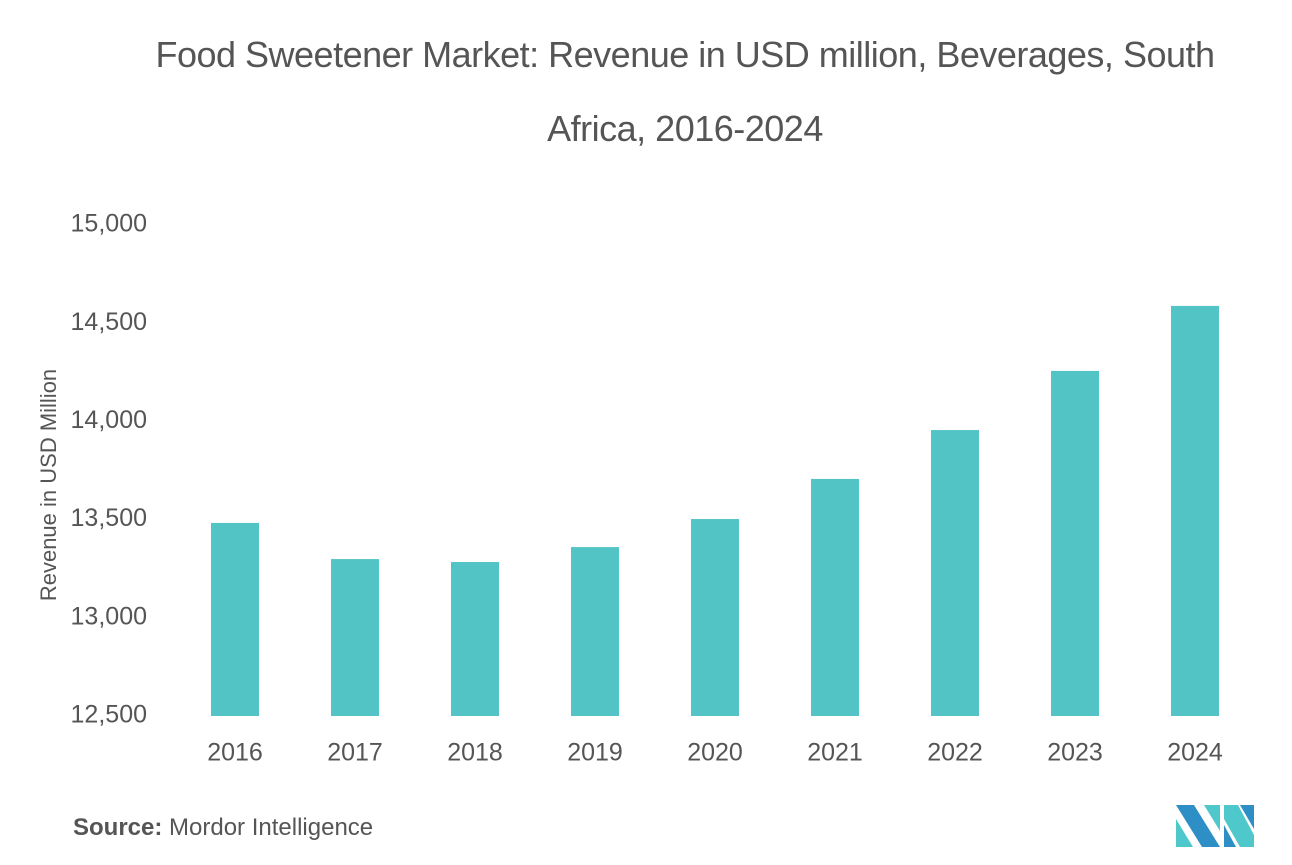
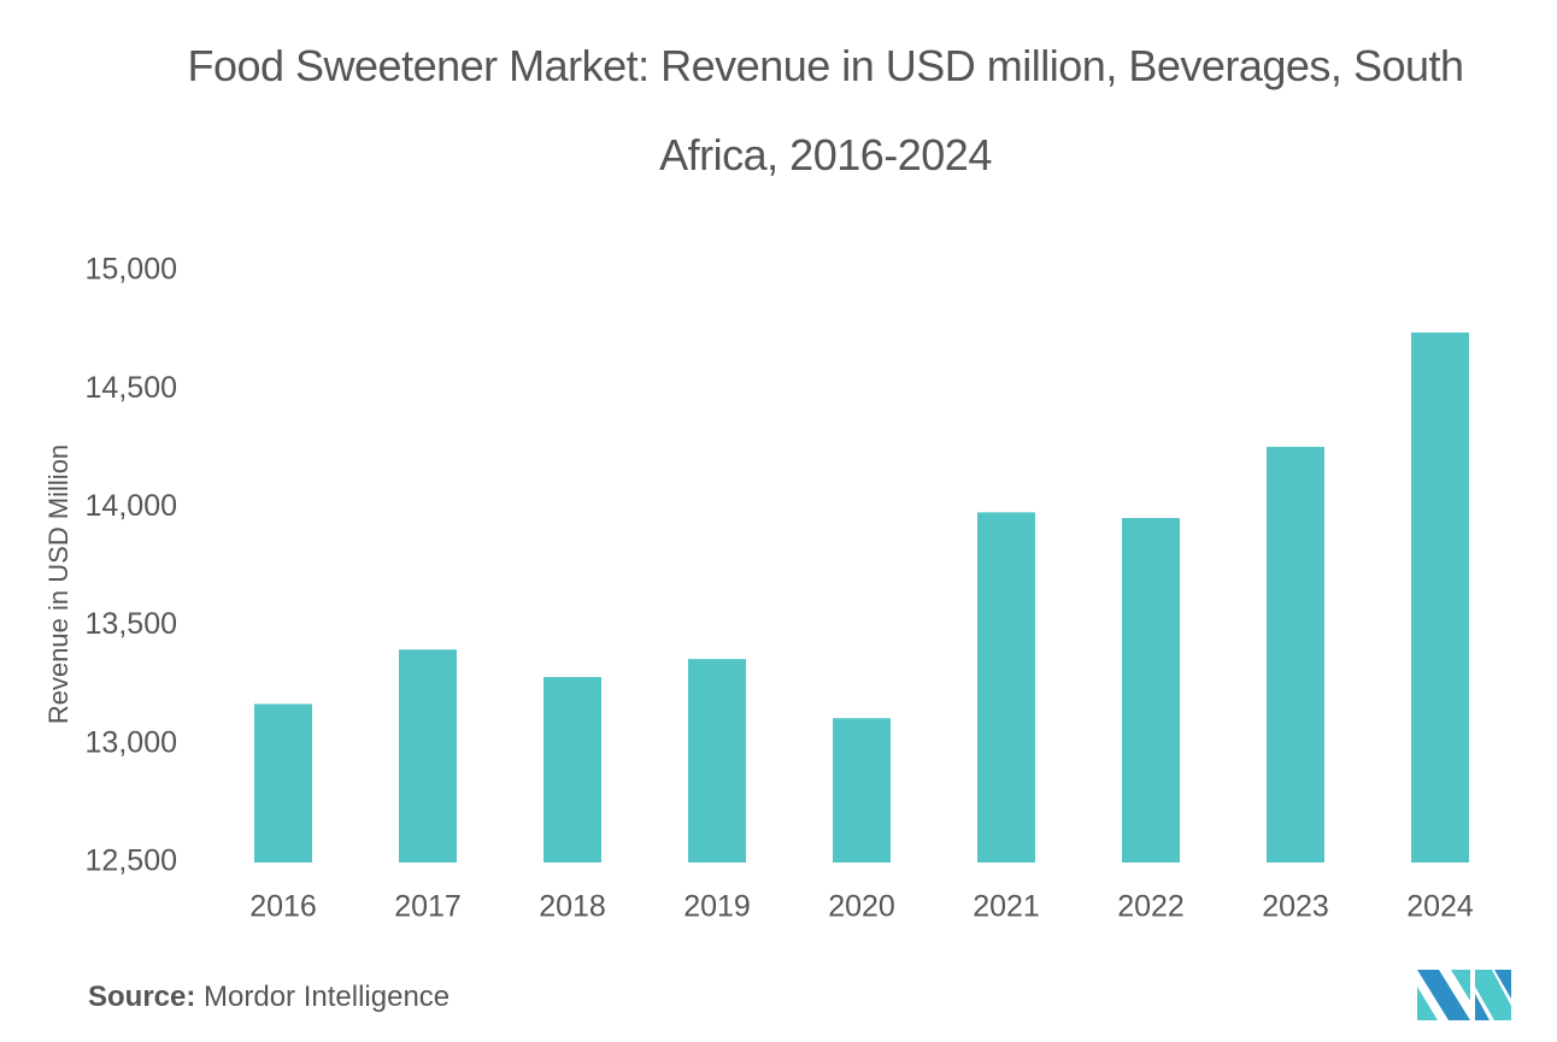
2016: 13480 -> 13170
2017: 13300 -> 13400
2020: 13500 -> 13110
2021: 13710 -> 13980
2024: 14590 -> 14740
